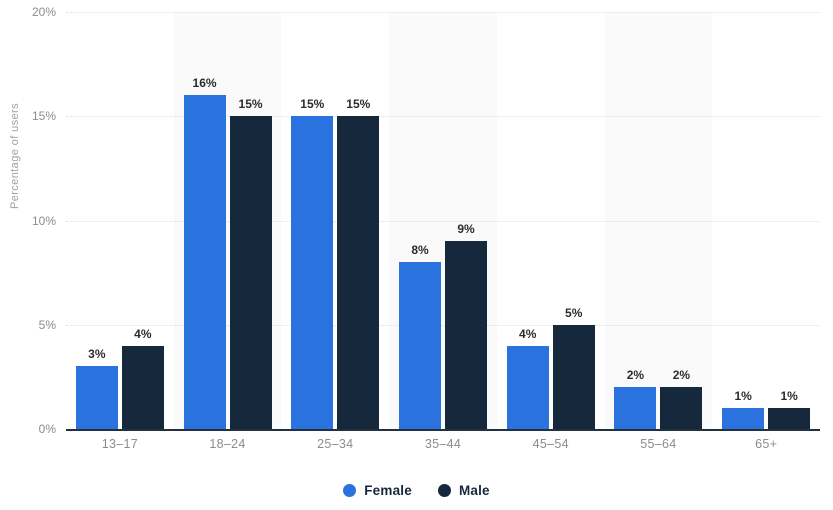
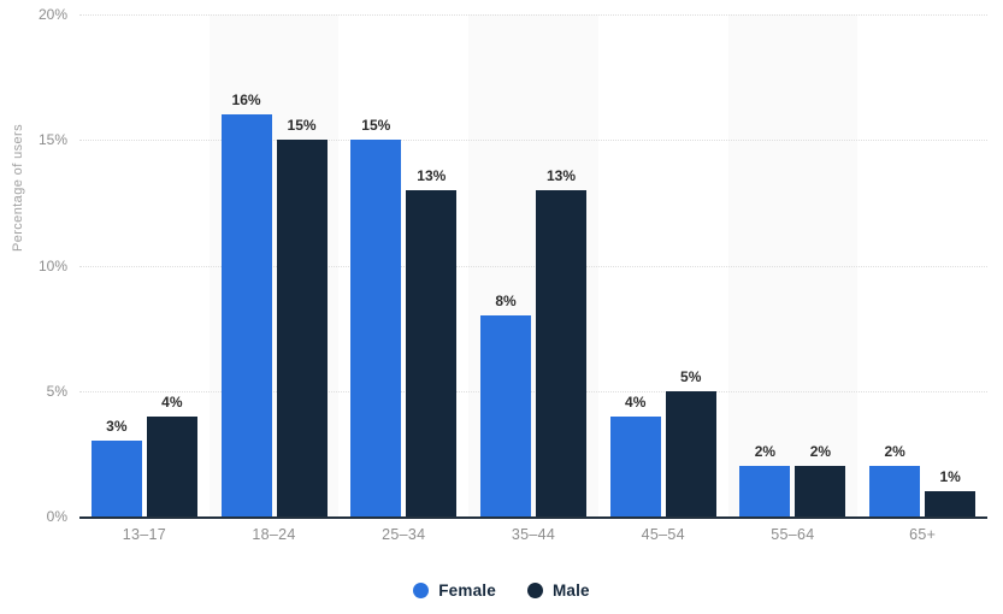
Male/25–34: 15% -> 13%
Male/35–44: 9% -> 13%
Female/65+: 1% -> 2%
